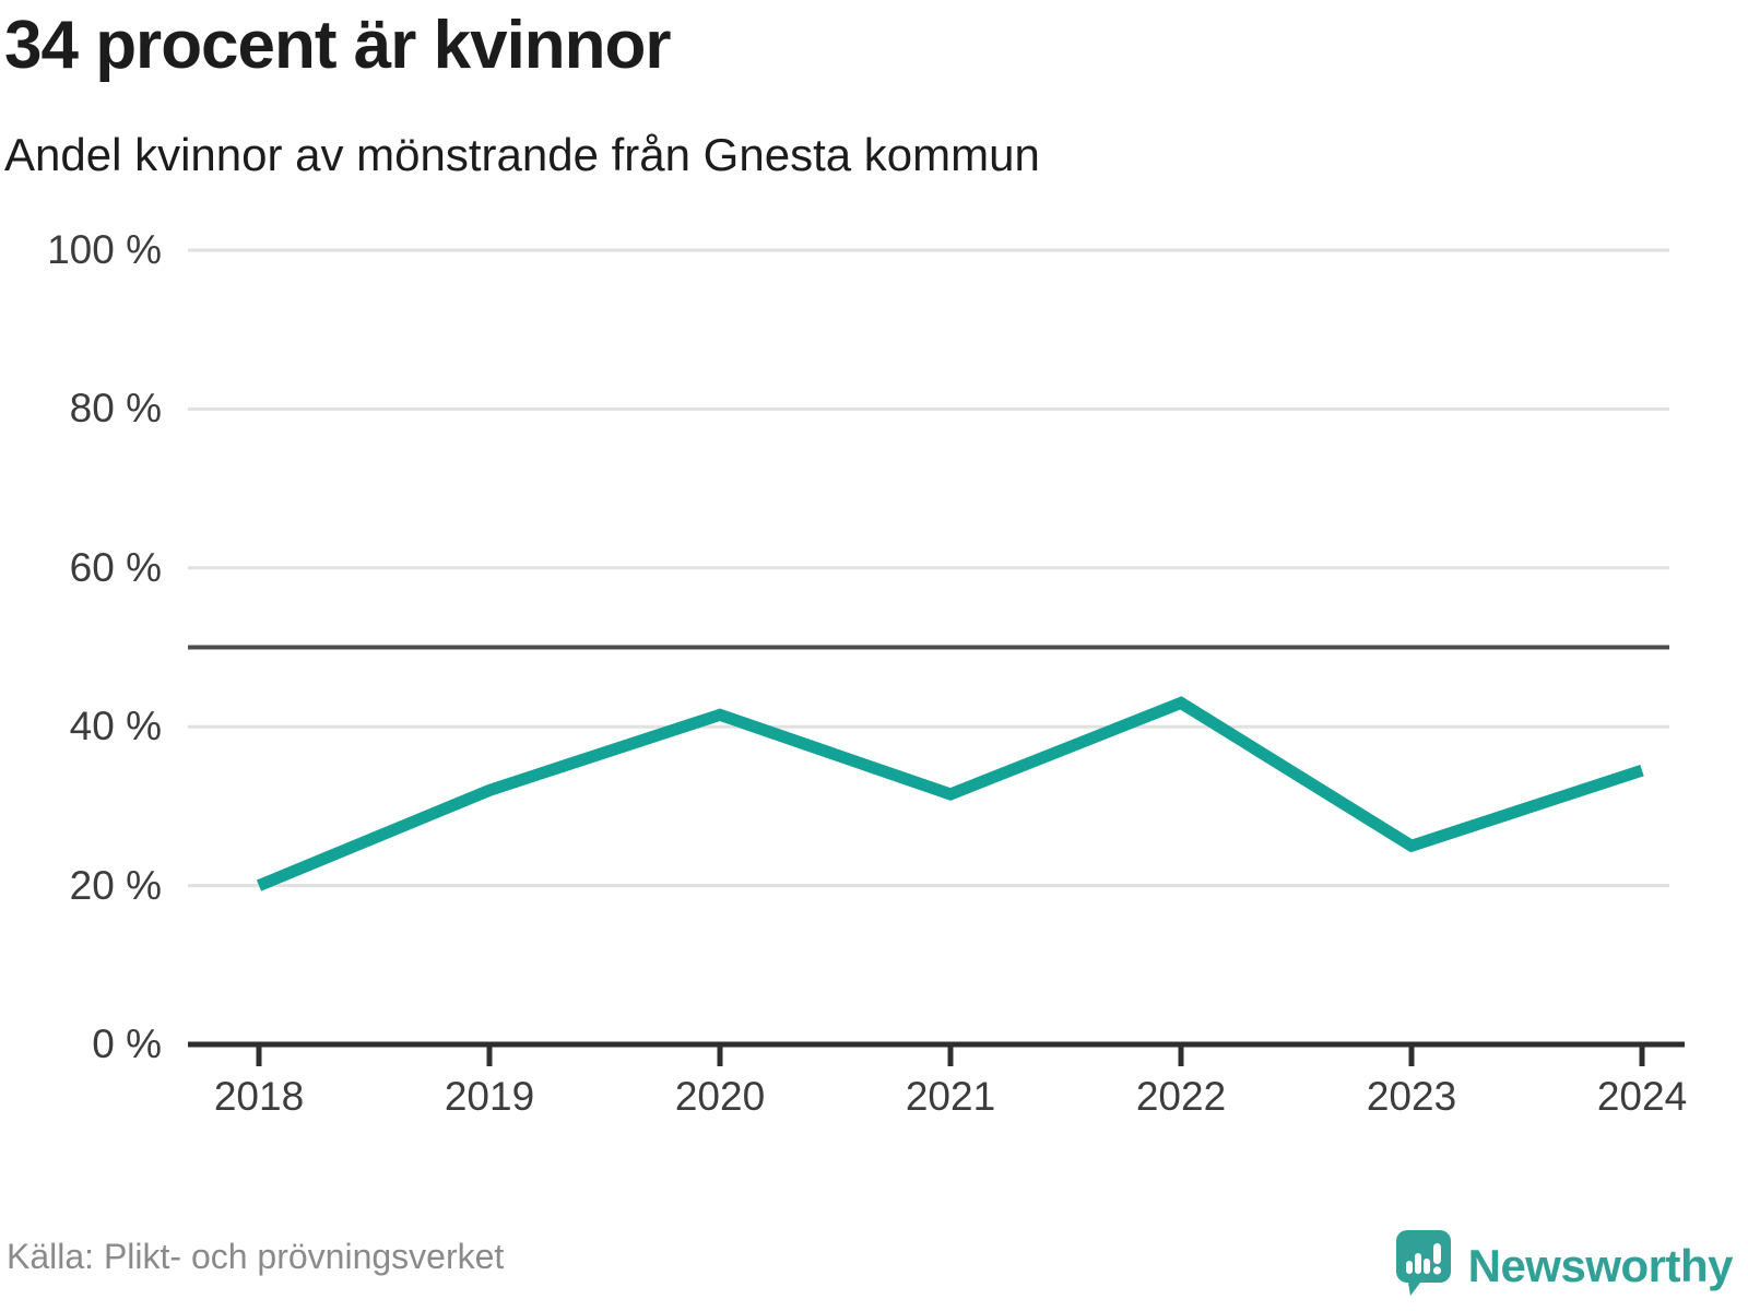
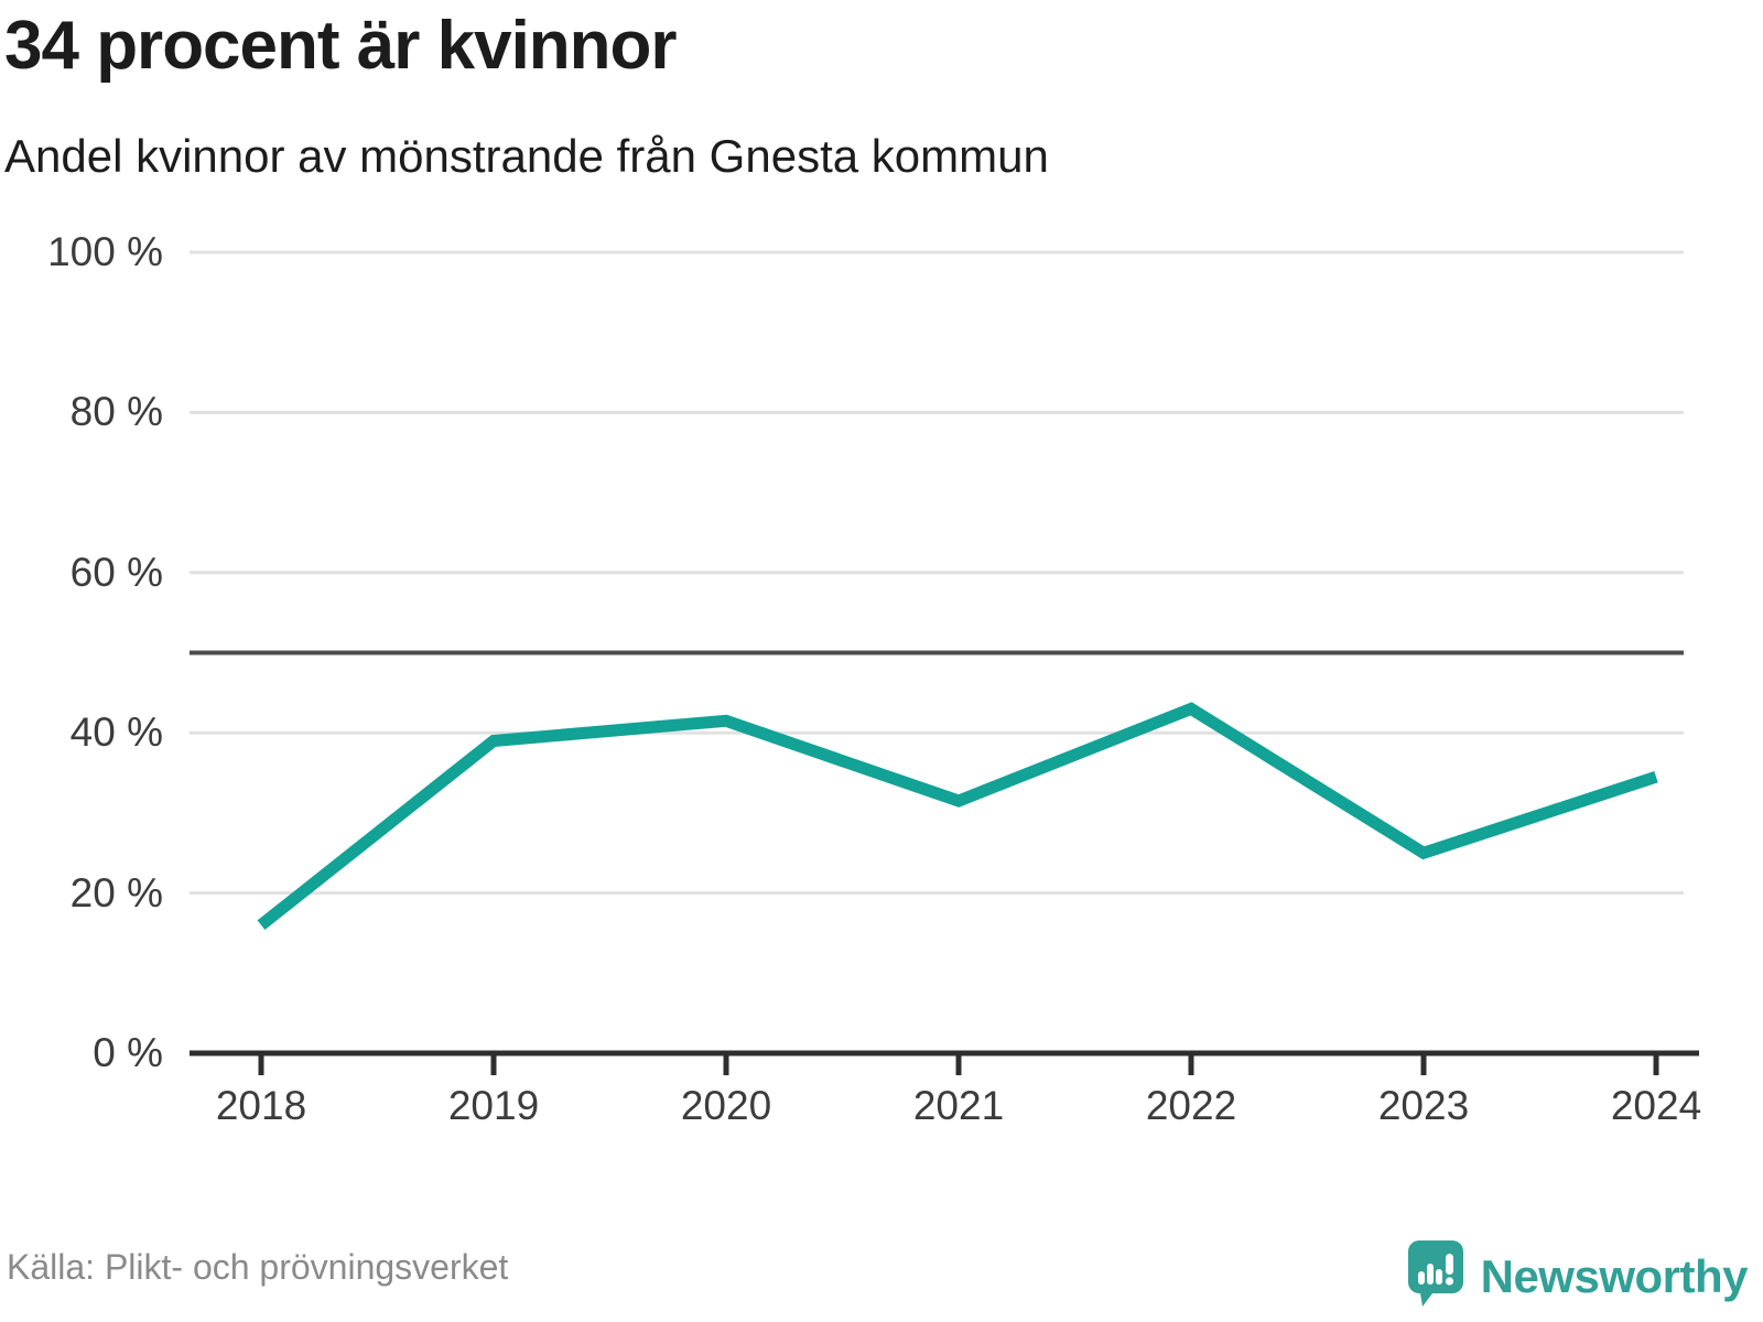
2018: 20% -> 16%
2019: 32% -> 39%
